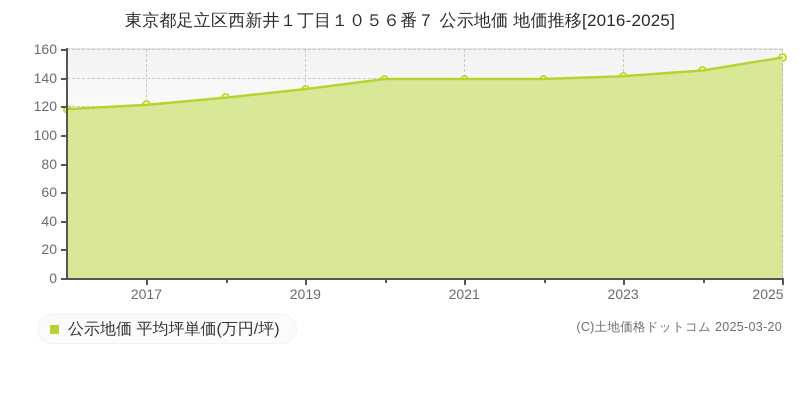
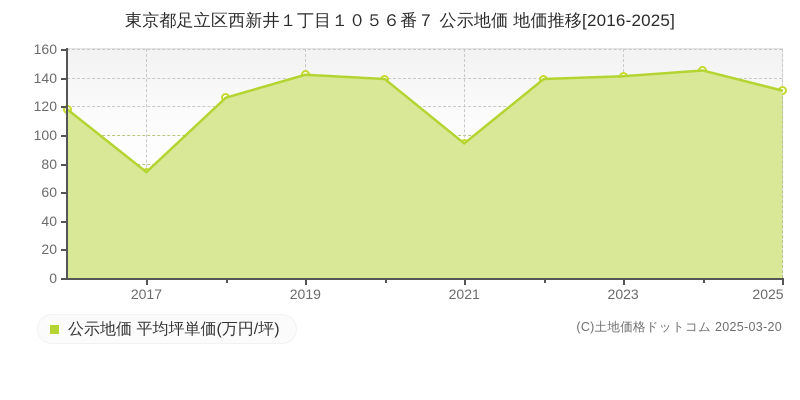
2017: 121 -> 74
2019: 132 -> 142
2021: 139 -> 94
2025: 154 -> 131
